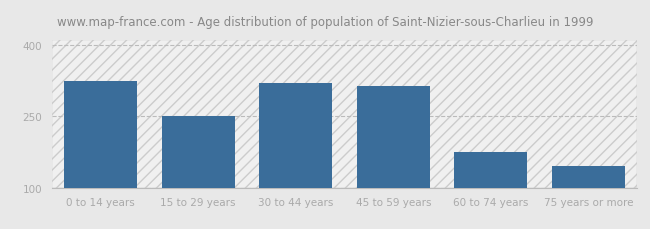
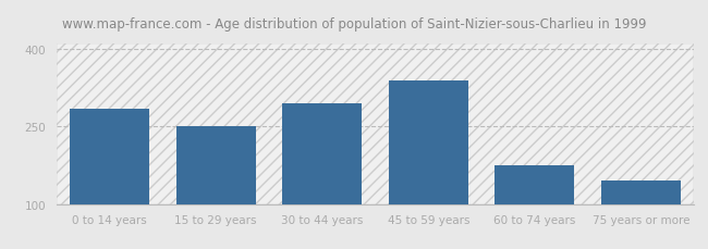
0 to 14 years: 325 -> 285
30 to 44 years: 320 -> 295
45 to 59 years: 315 -> 340
